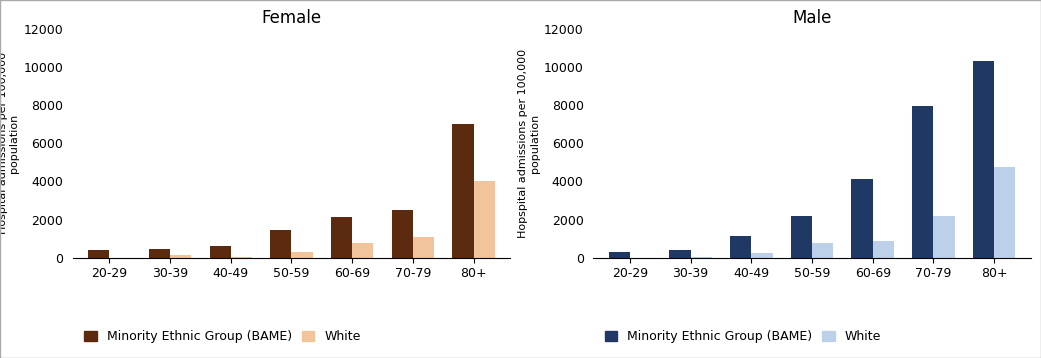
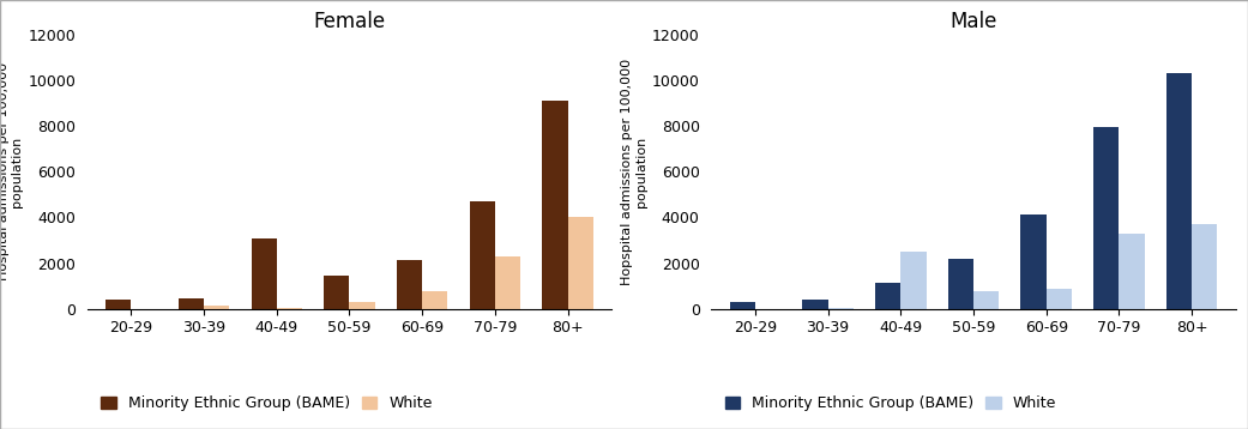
Female/Minority Ethnic Group (BAME)/40-49: 600 -> 3100
Female/Minority Ethnic Group (BAME)/70-79: 2500 -> 4700
Female/White/70-79: 1100 -> 2300
Female/Minority Ethnic Group (BAME)/80+: 7000 -> 9100
Male/White/40-49: 200 -> 2500
Male/White/70-79: 2200 -> 3300
Male/White/80+: 4800 -> 3700
